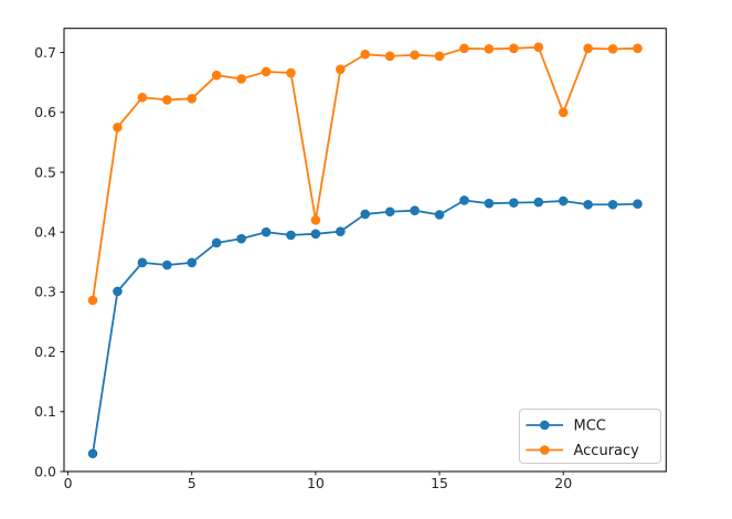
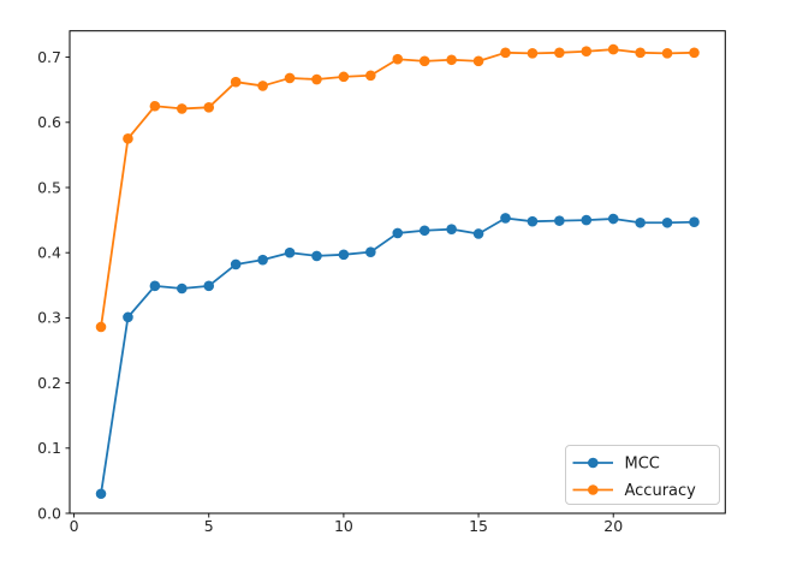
Accuracy/10: 0.42 -> 0.67
Accuracy/20: 0.60 -> 0.71
